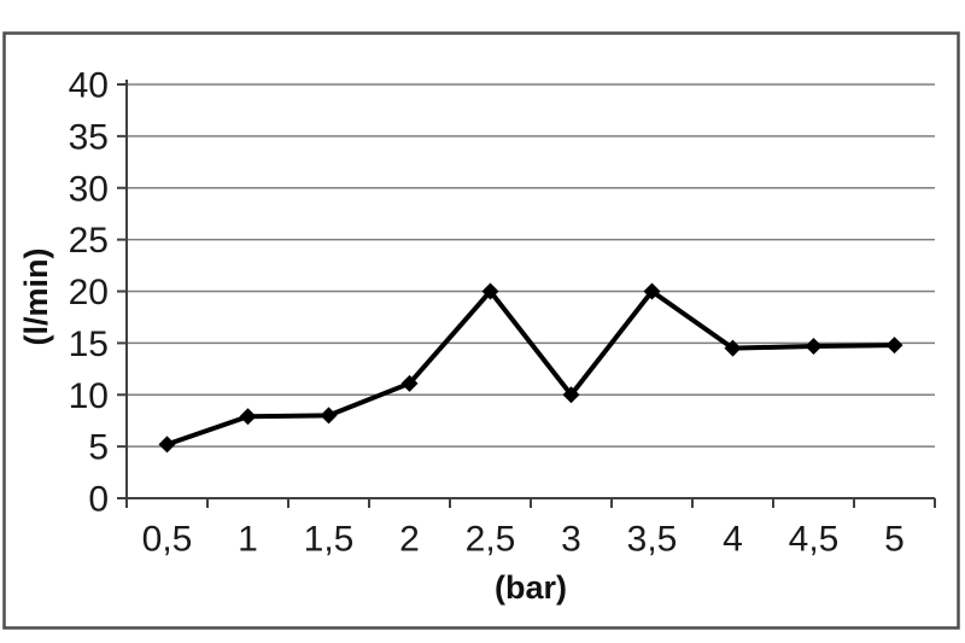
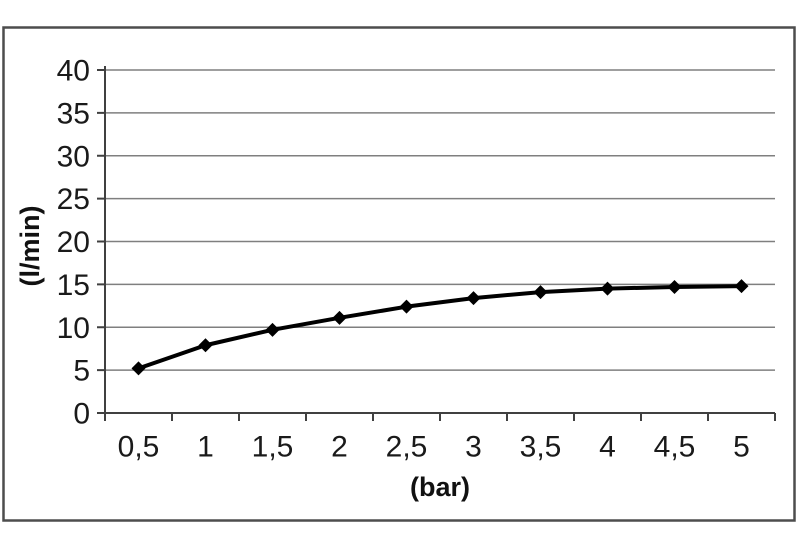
1,5: 8 -> 10
2,5: 20 -> 12
3: 10 -> 13
3,5: 20 -> 14
